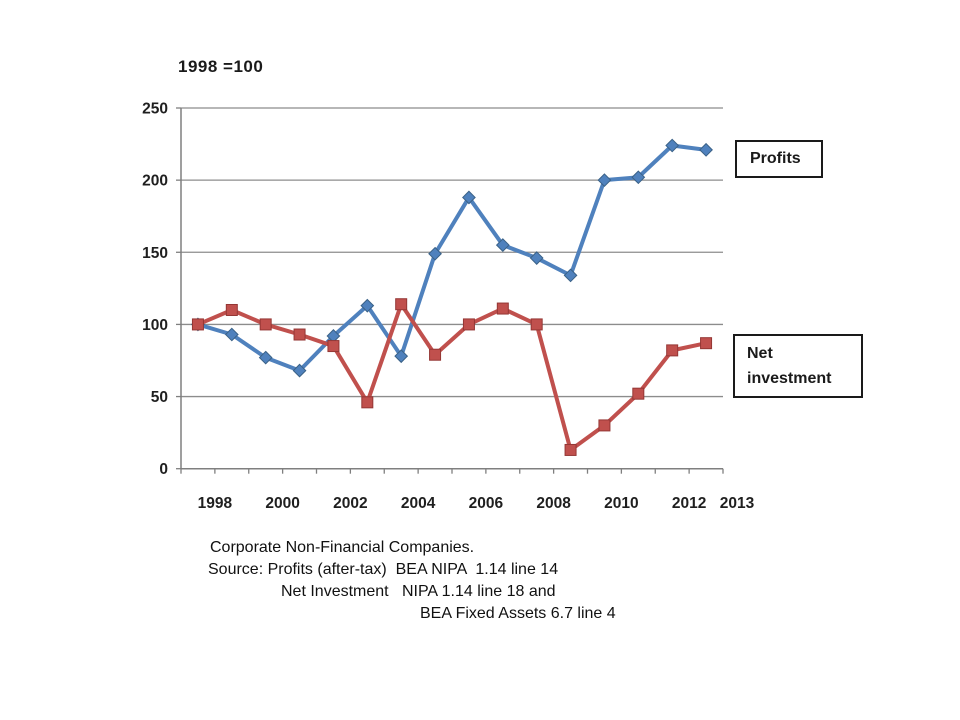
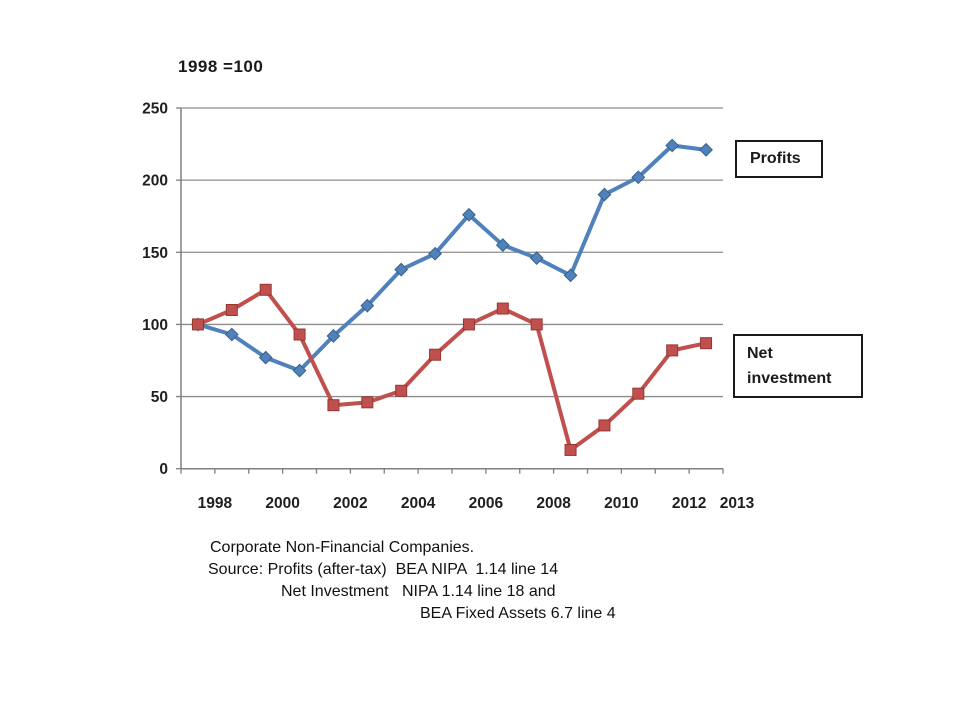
Net investment/2000: 100 -> 124
Net investment/2002: 85 -> 44
Profits/2004: 78 -> 138
Net investment/2004: 114 -> 54
Profits/2006: 188 -> 176
Profits/2010: 200 -> 190
